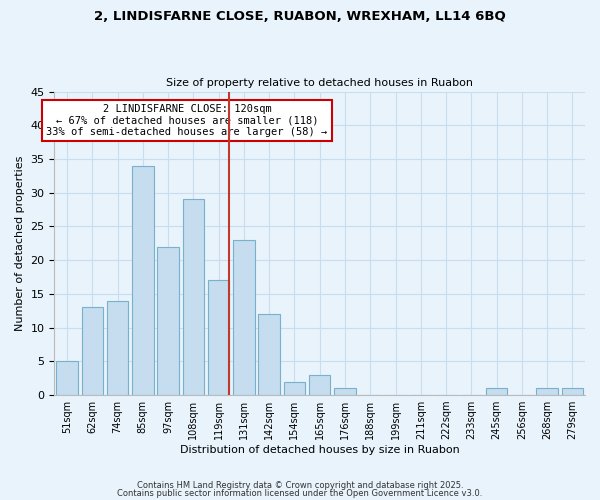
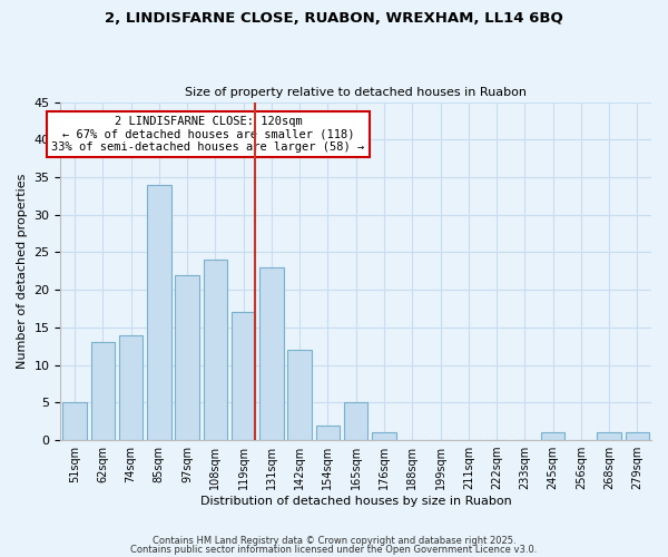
108sqm: 29 -> 24
165sqm: 3 -> 5
